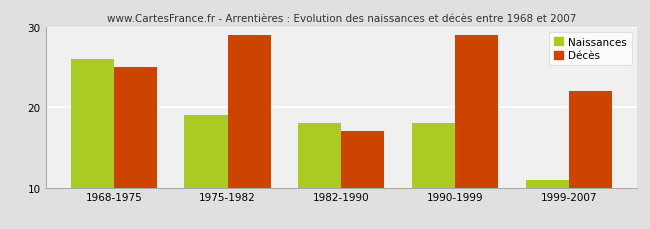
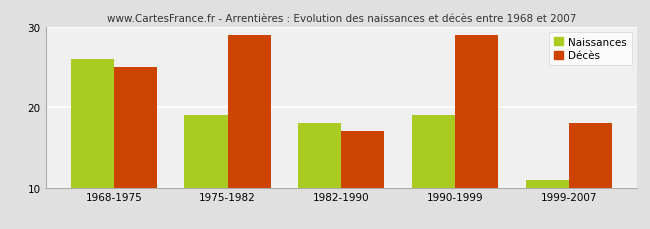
Naissances/1990-1999: 18 -> 19
Décès/1999-2007: 22 -> 18
